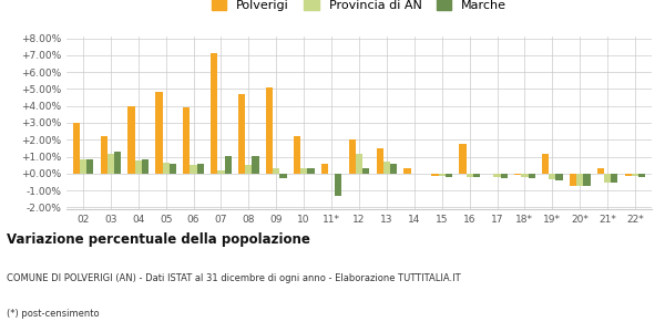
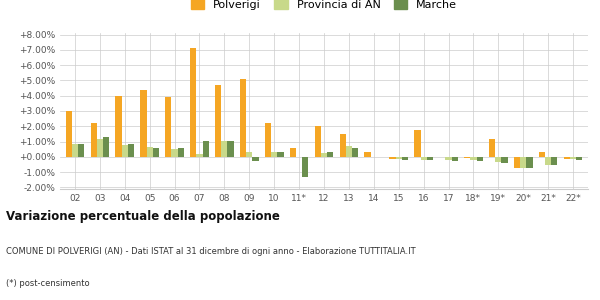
Polverigi/05: 4.8% -> 4.4%
Provincia di AN/08: 0.5% -> 1.1%
Provincia di AN/12: 1.2% -> 0.2%
